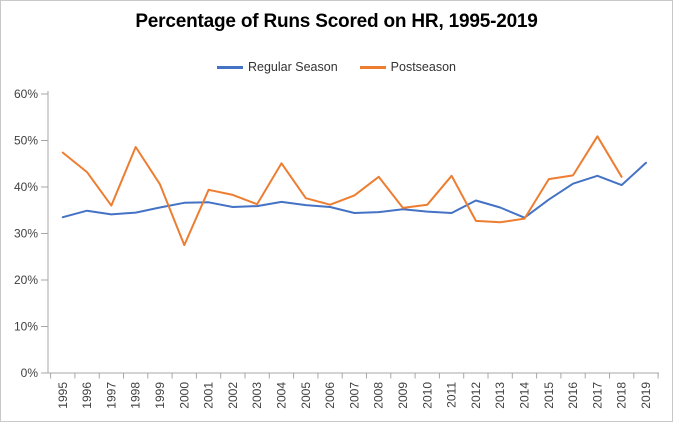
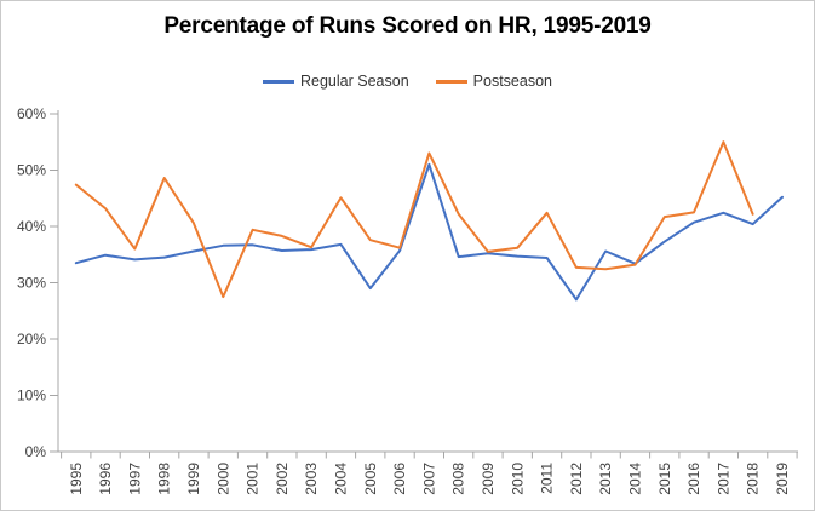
Regular Season/2005: 36% -> 29%
Regular Season/2007: 34% -> 51%
Postseason/2007: 38% -> 53%
Regular Season/2012: 37% -> 27%
Postseason/2017: 51% -> 55%
